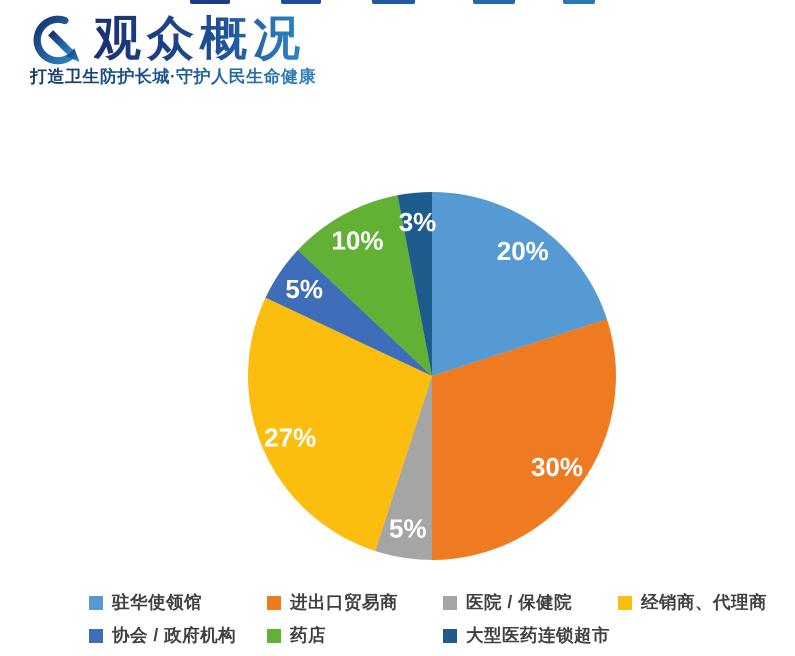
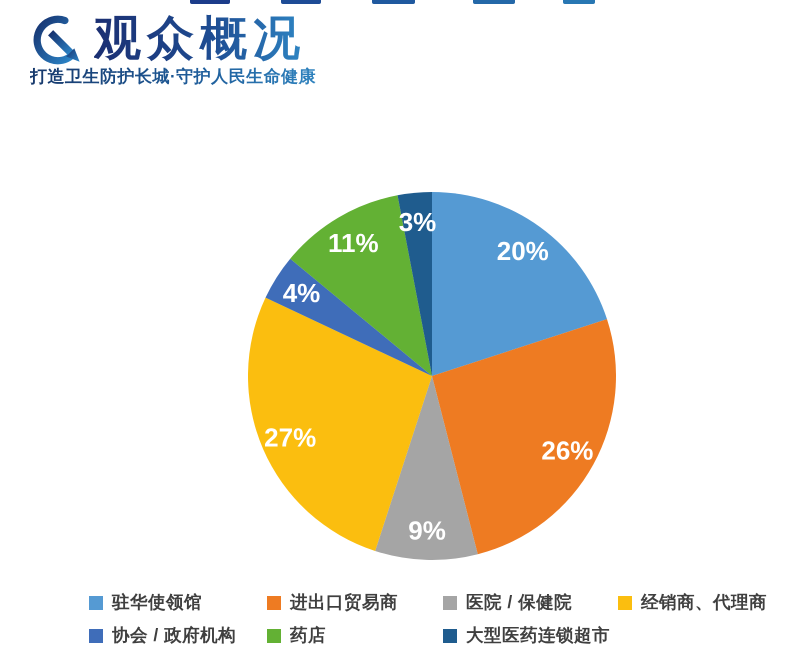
进出口贸易商: 30% -> 26%
医院 / 保健院: 5% -> 9%
协会 / 政府机构: 5% -> 4%
药店: 10% -> 11%
